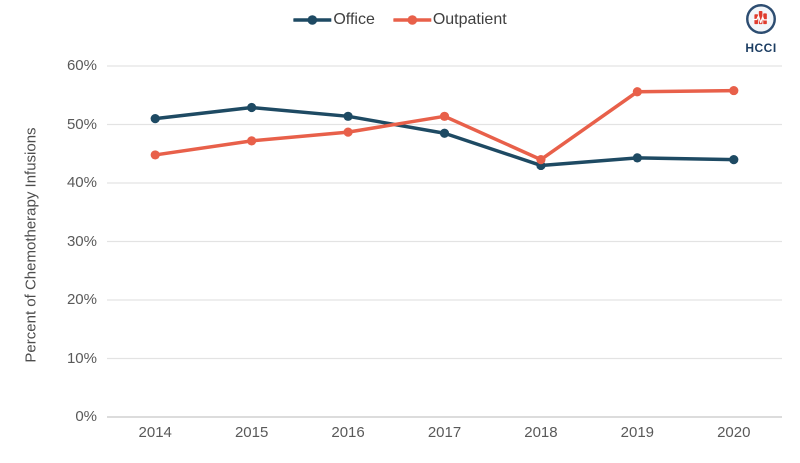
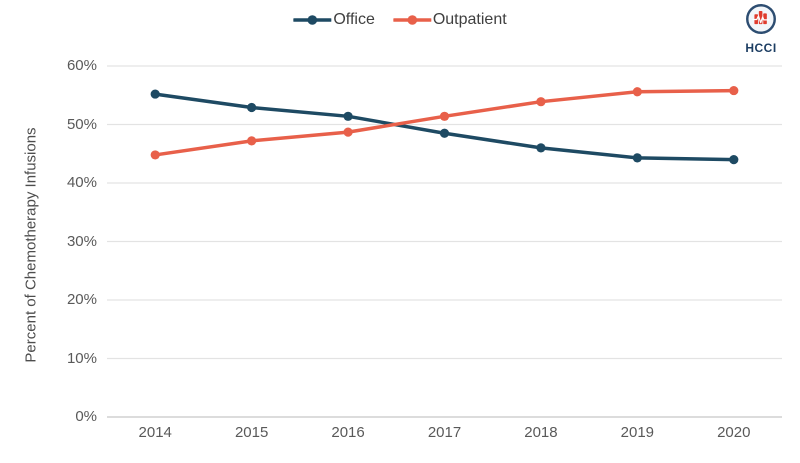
Office/2014: 51% -> 55%
Office/2018: 43% -> 46%
Outpatient/2018: 44% -> 54%
